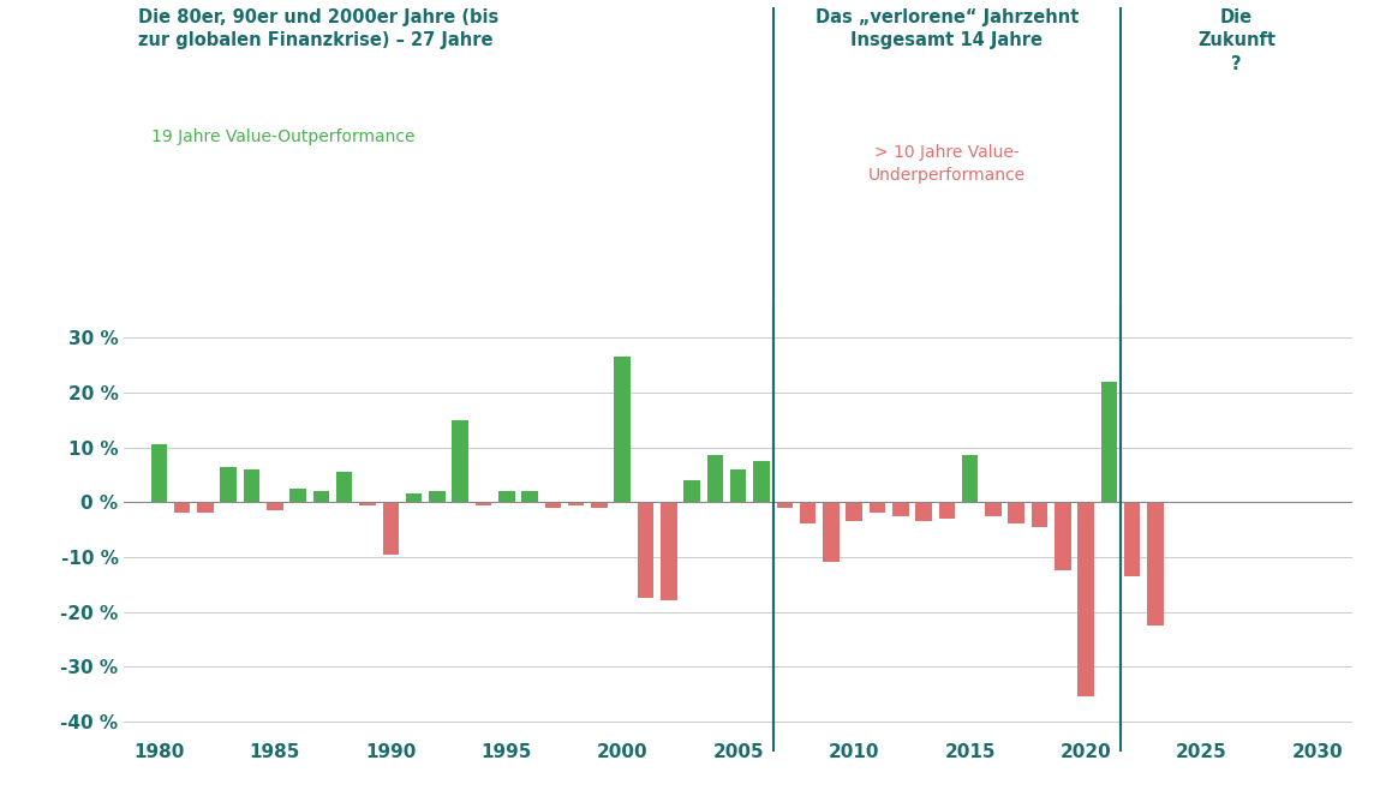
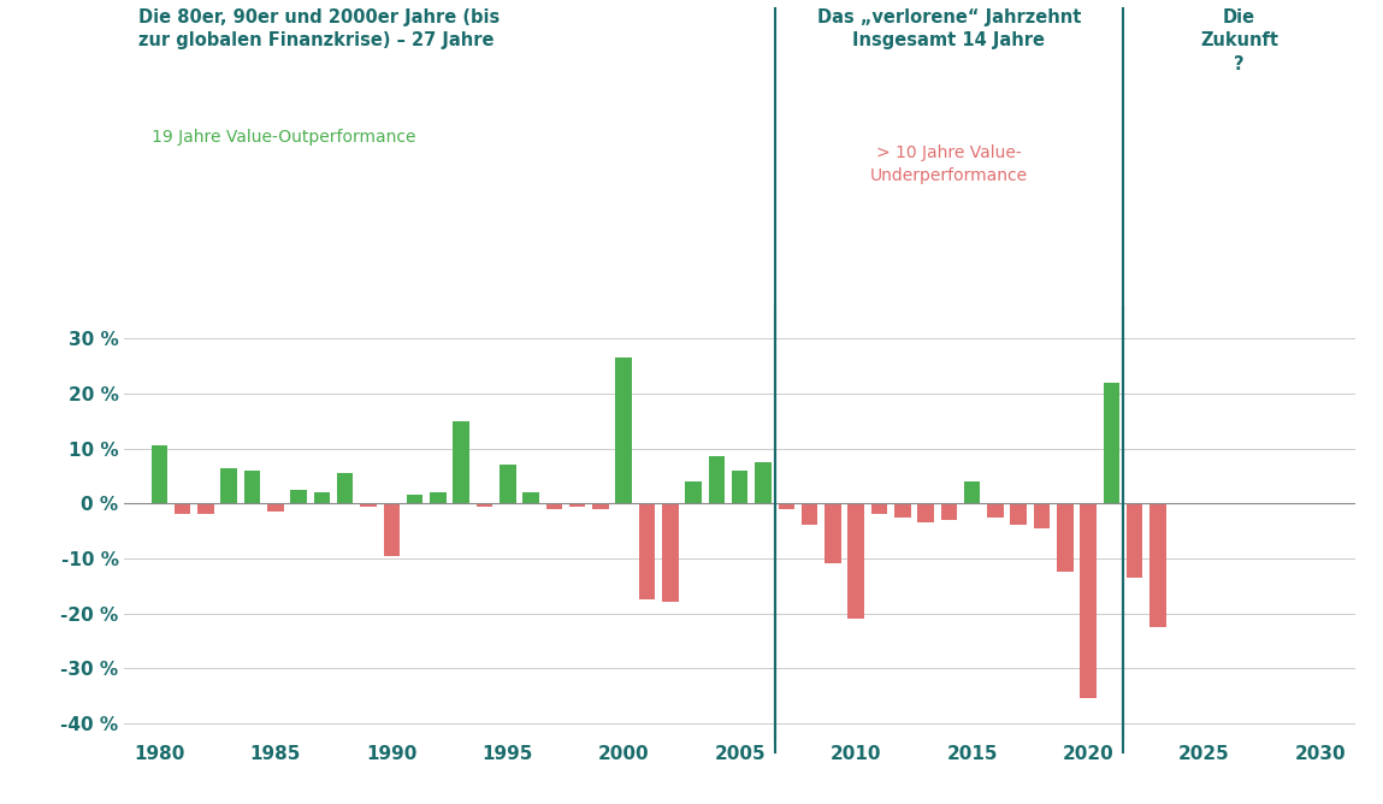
1995: 2.0 % -> 7.0 %
2010: -3.5 % -> -21.0 %
2015: 8.5 % -> 4.0 %
